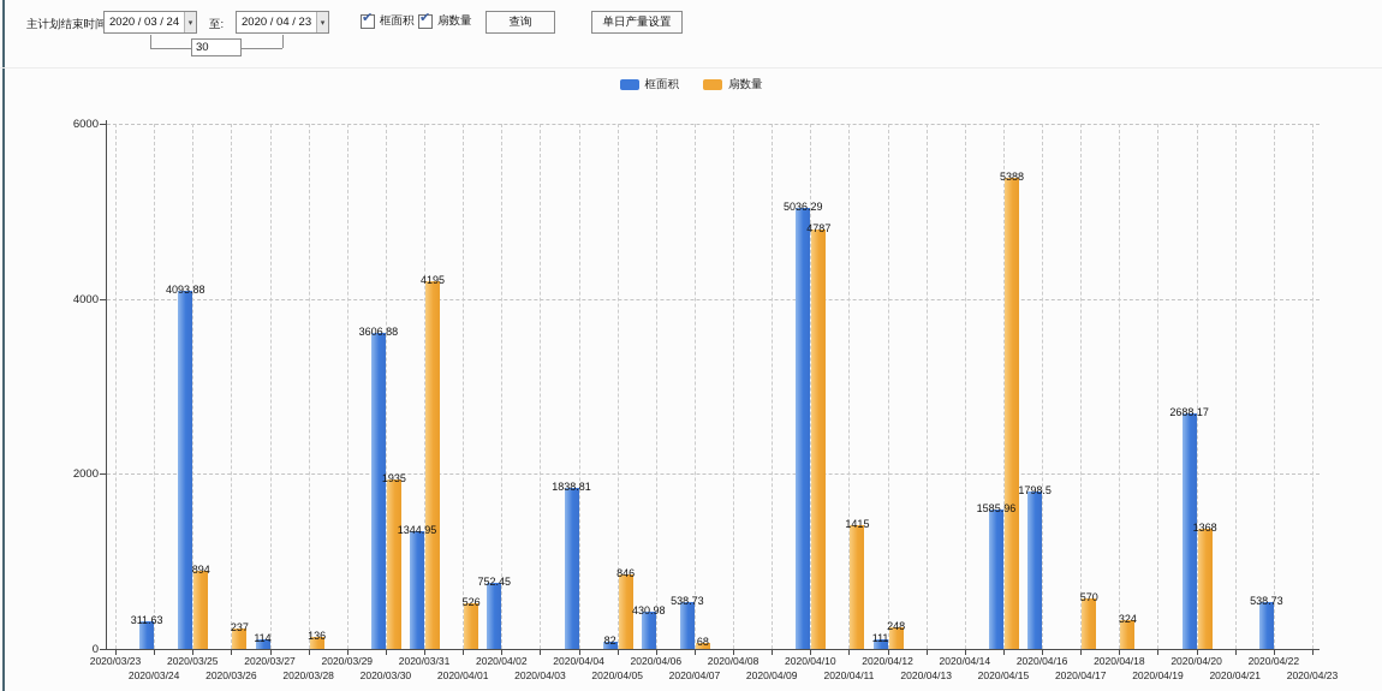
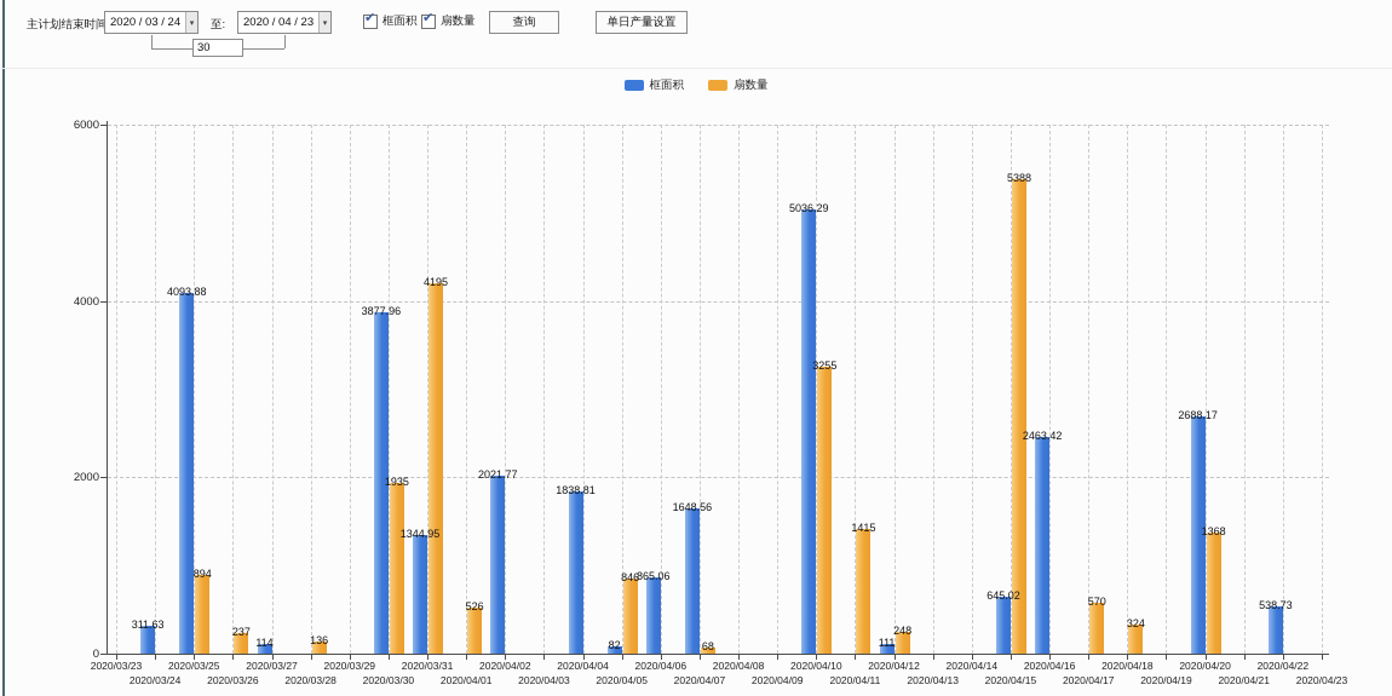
框面积/2020/03/30: 3606.88 -> 3877.96
框面积/2020/04/02: 752.45 -> 2021.77
框面积/2020/04/06: 430.98 -> 865.06
框面积/2020/04/07: 538.73 -> 1648.56
扇数量/2020/04/10: 4787 -> 3255
框面积/2020/04/15: 1585.96 -> 645.02
框面积/2020/04/16: 1798.5 -> 2463.42
